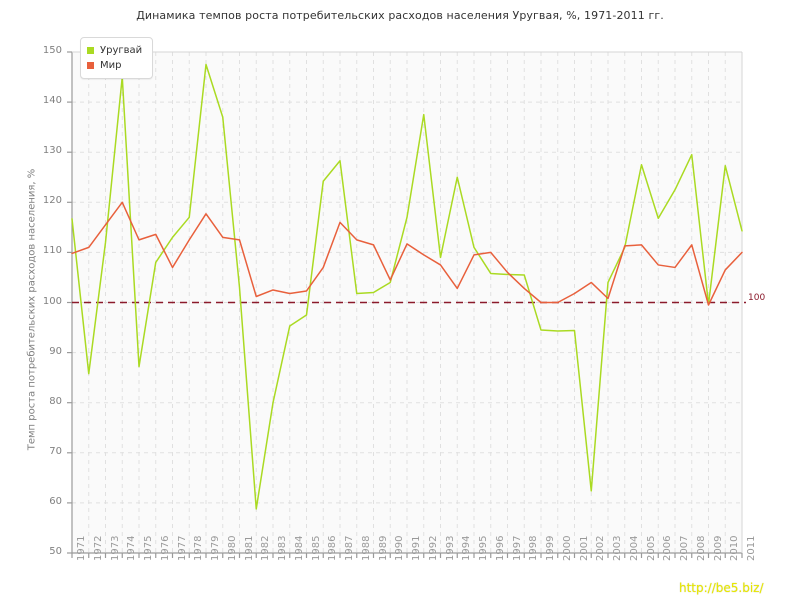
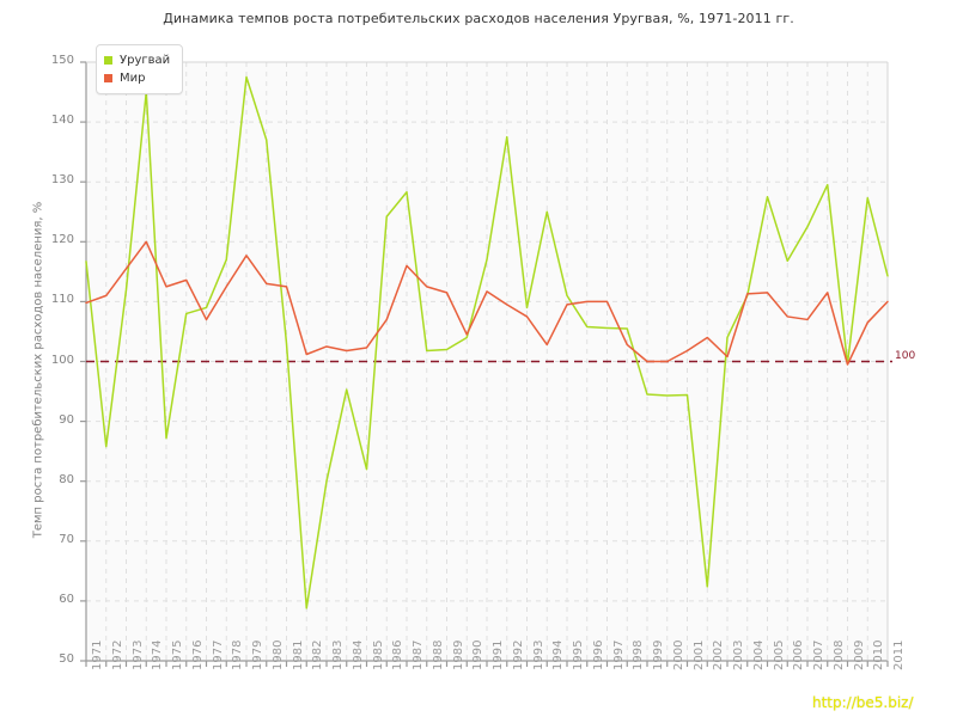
Уругвай/1977: 113 -> 109
Уругвай/1985: 98 -> 82
Мир/1997: 106 -> 110
